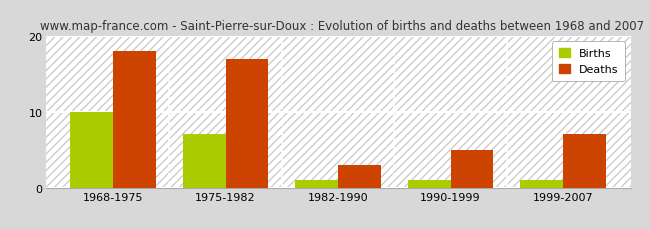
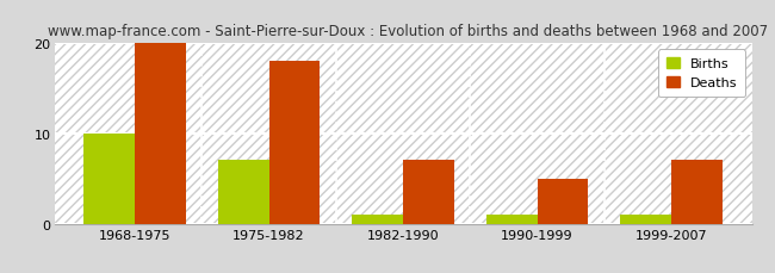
Deaths/1968-1975: 18 -> 20
Deaths/1975-1982: 17 -> 18
Deaths/1982-1990: 3 -> 7
